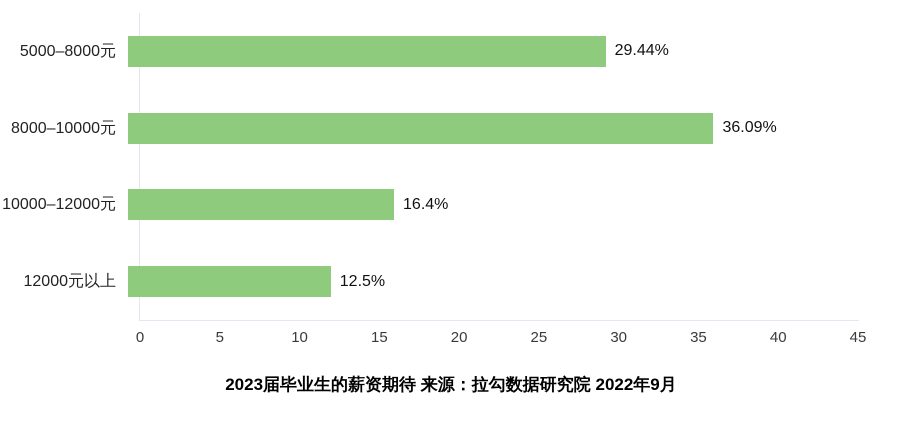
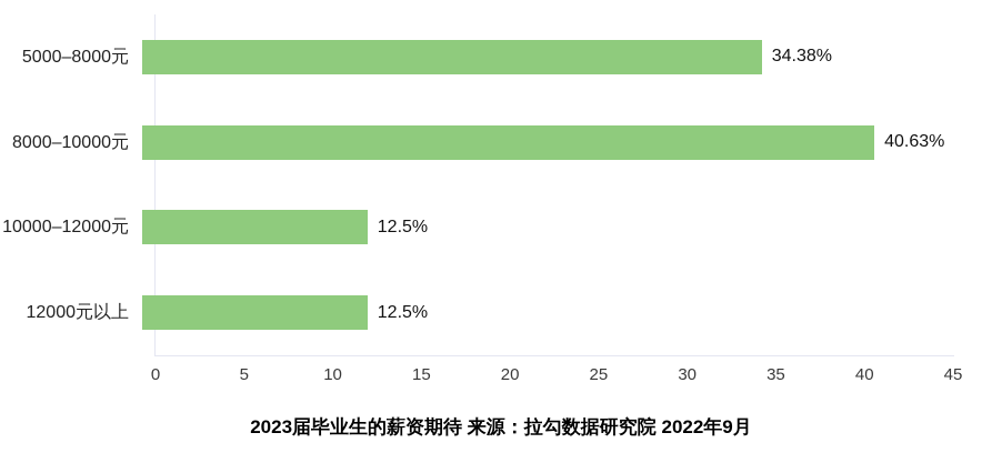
5000–8000元: 29.44% -> 34.38%
8000–10000元: 36.09% -> 40.63%
10000–12000元: 16.4% -> 12.5%
